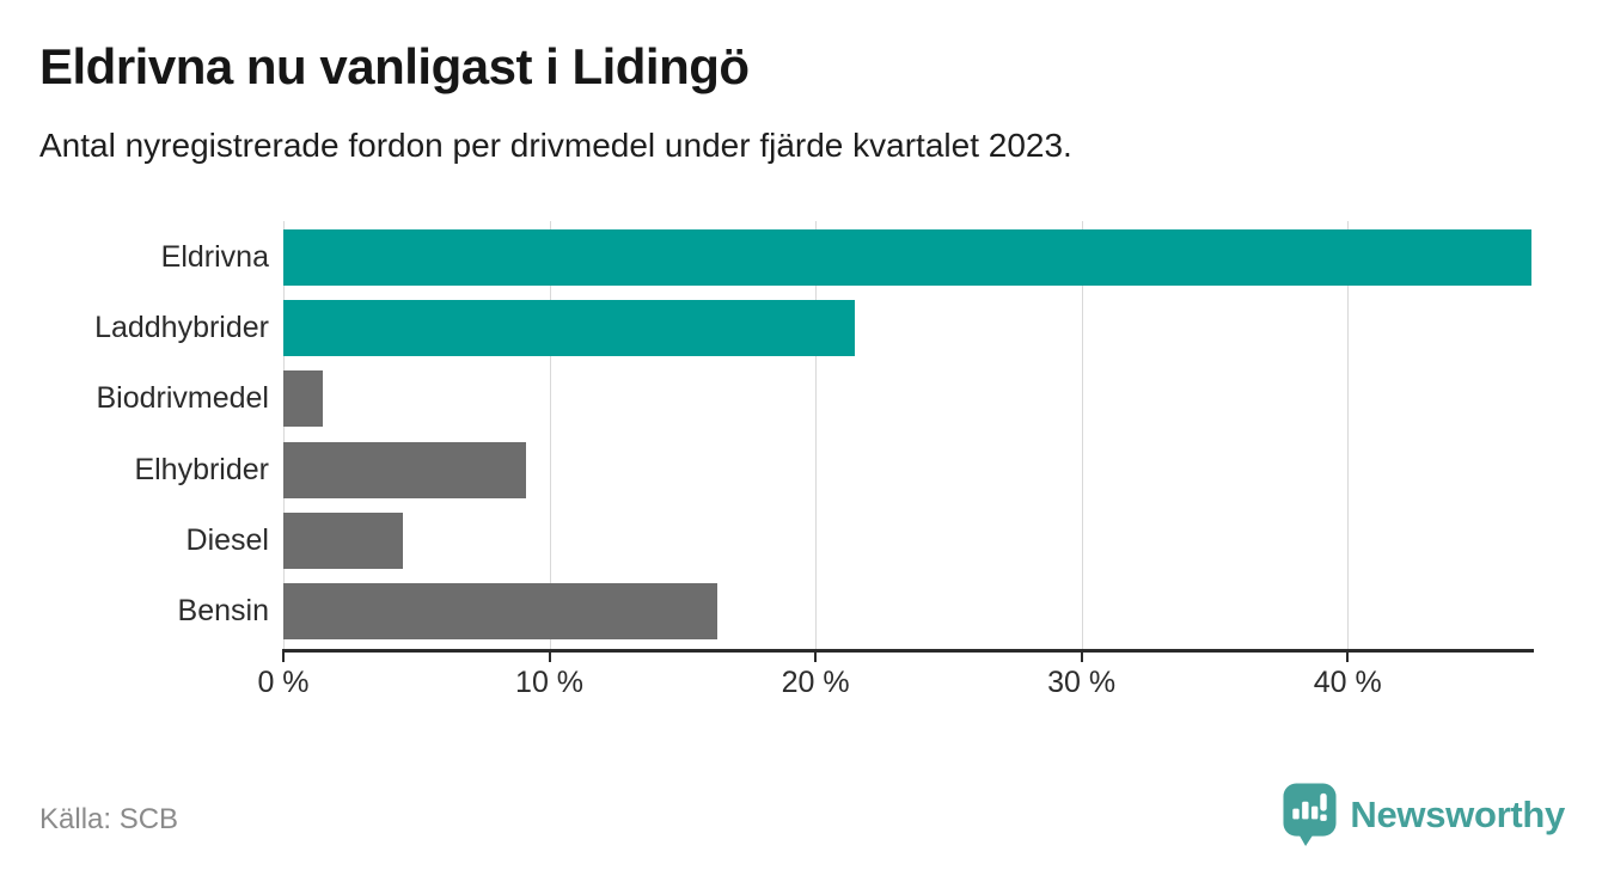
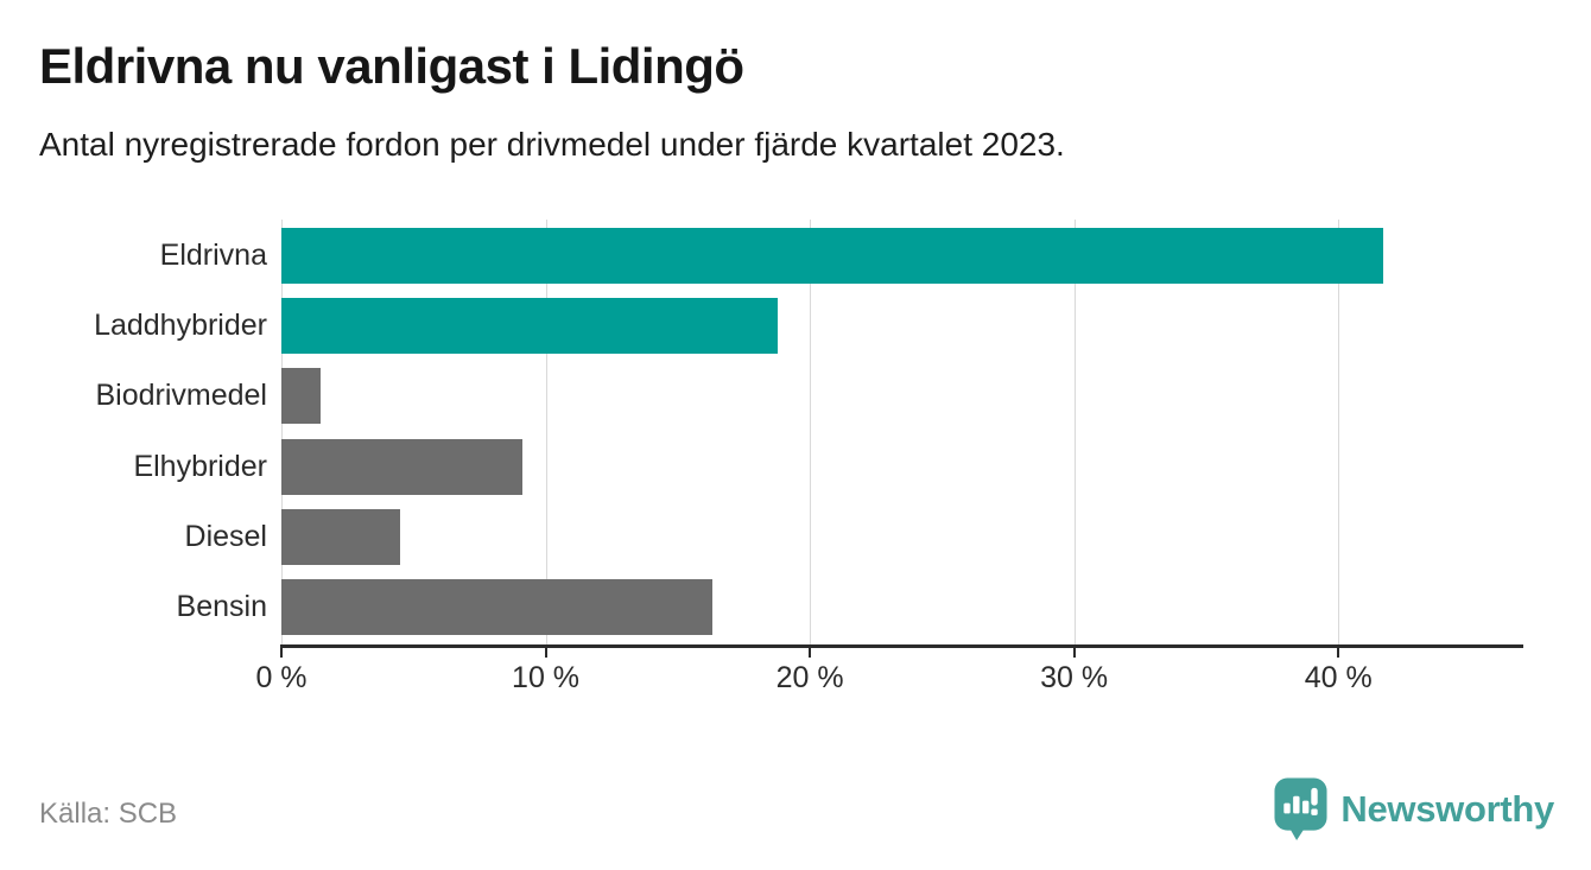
Eldrivna: 46.9% -> 41.7%
Laddhybrider: 21.5% -> 18.8%
